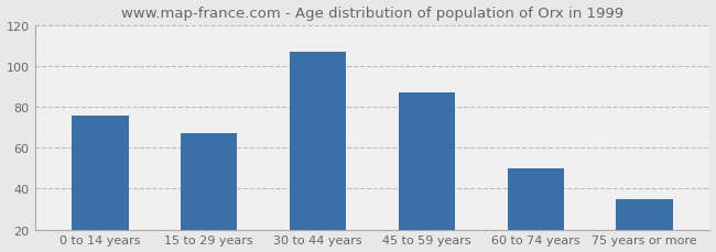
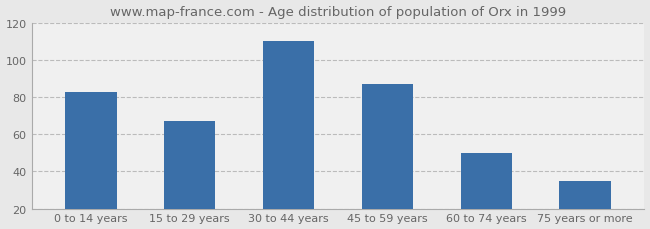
0 to 14 years: 76 -> 83
30 to 44 years: 107 -> 110
